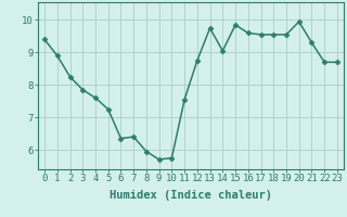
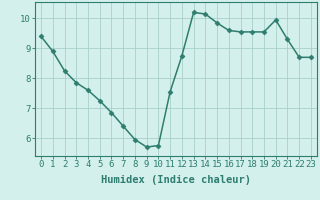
6: 6.35 -> 6.85
13: 9.75 -> 10.20
14: 9.05 -> 10.15
